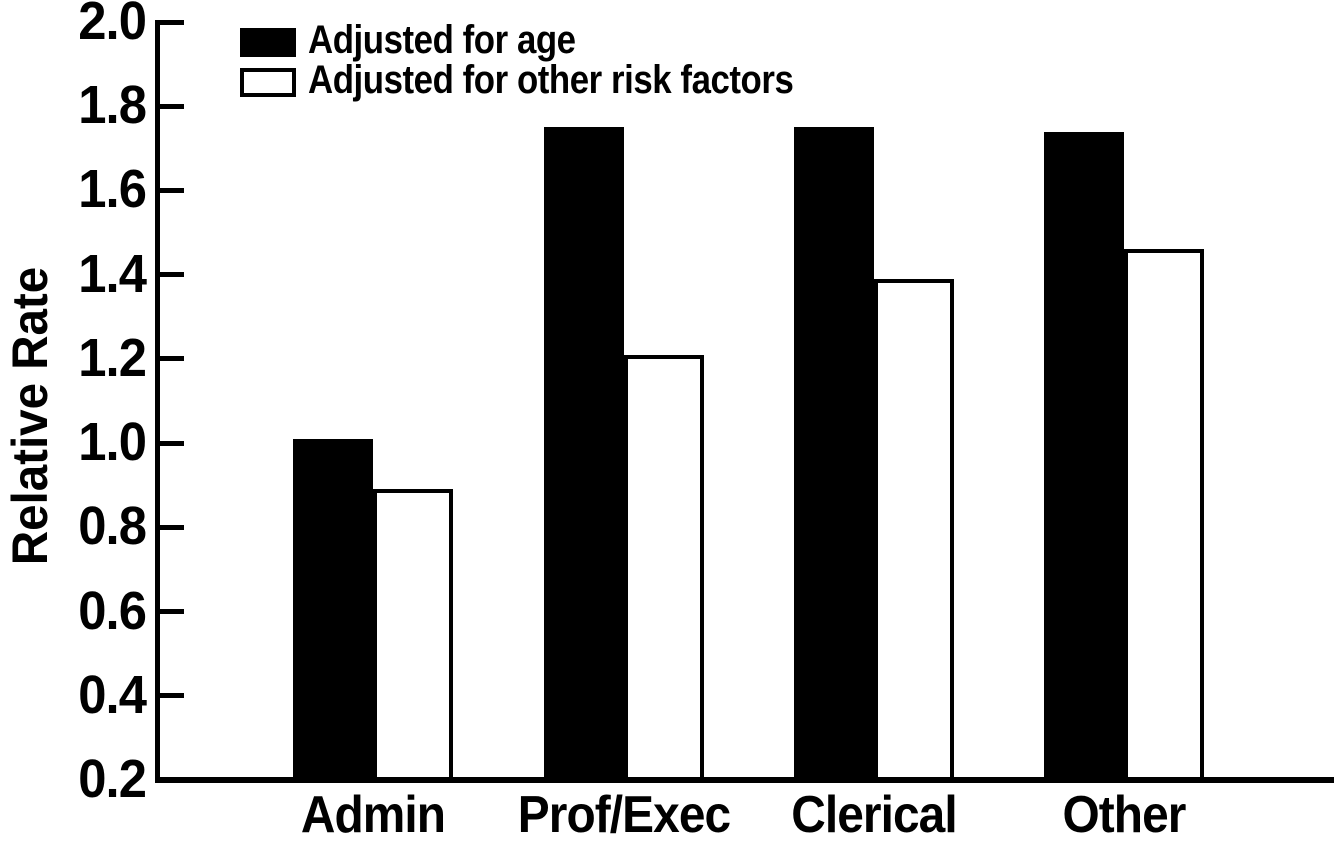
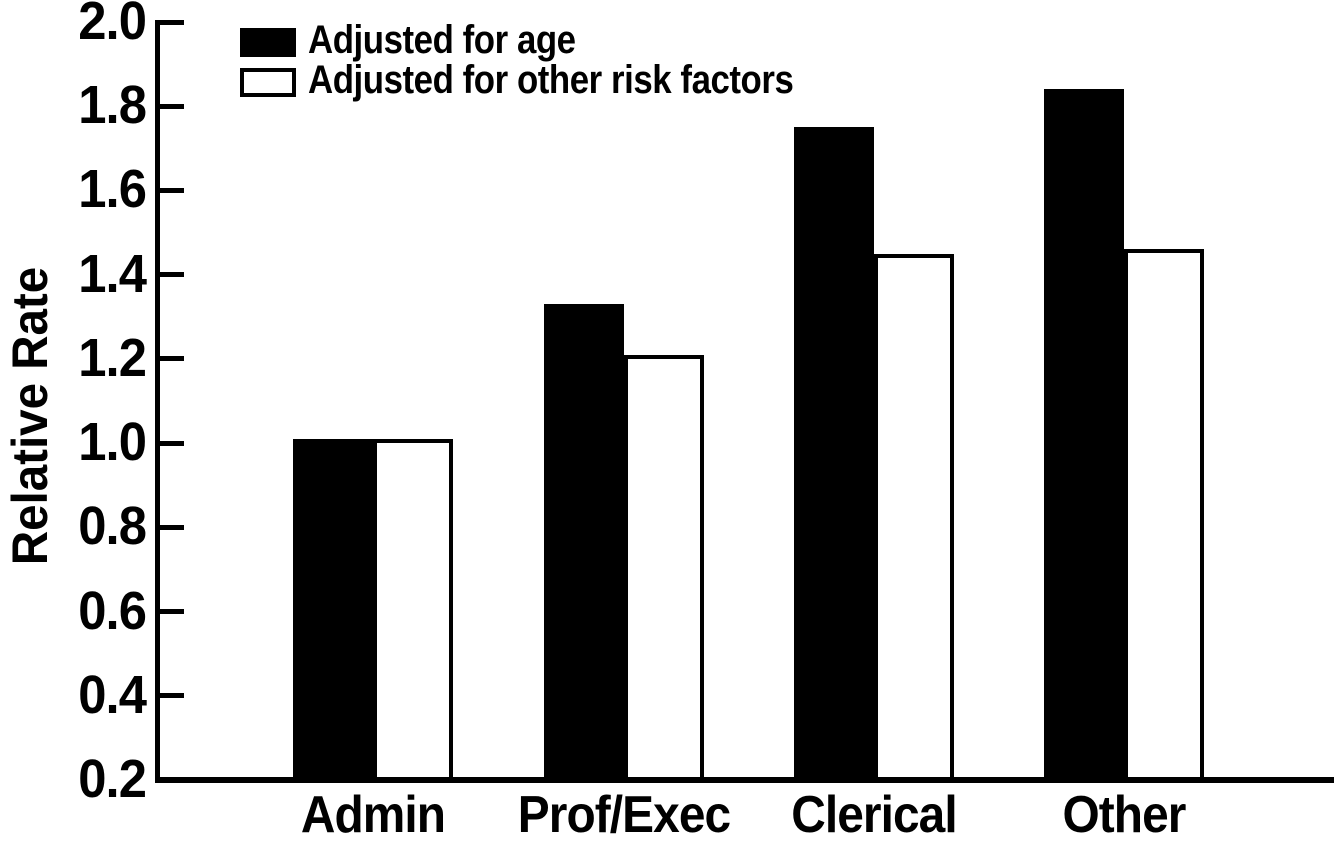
Adjusted for other risk factors/Admin: 0.89 -> 1.01
Adjusted for age/Prof/Exec: 1.75 -> 1.33
Adjusted for other risk factors/Clerical: 1.39 -> 1.45
Adjusted for age/Other: 1.74 -> 1.84
